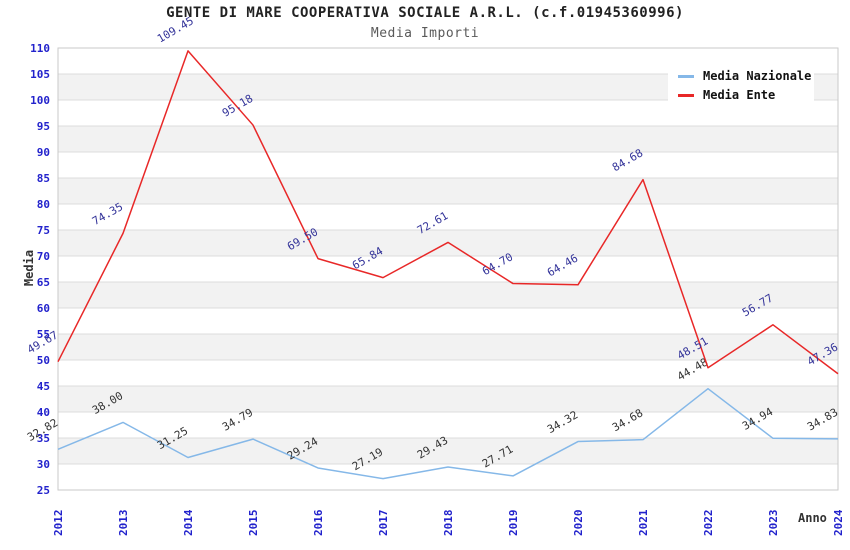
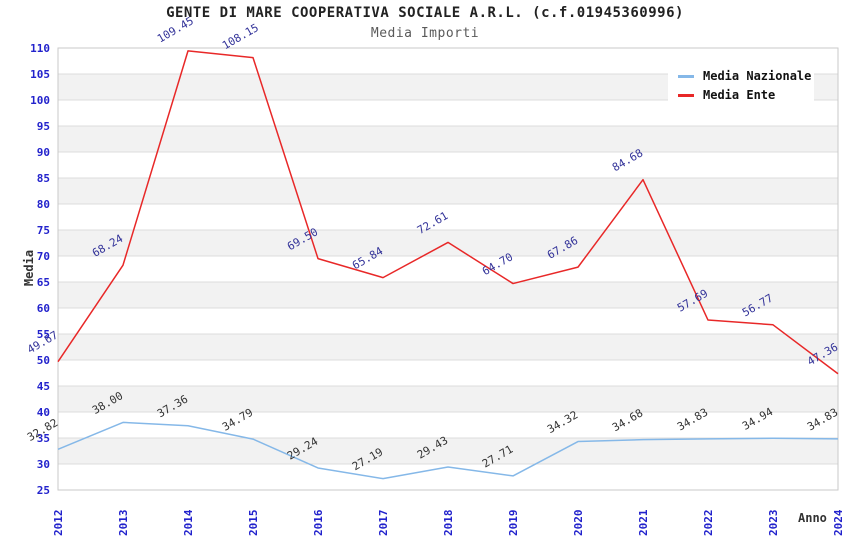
Media Ente/2013: 74.35 -> 68.24
Media Nazionale/2014: 31.25 -> 37.36
Media Ente/2015: 95.18 -> 108.15
Media Ente/2020: 64.46 -> 67.86
Media Nazionale/2022: 44.48 -> 34.83
Media Ente/2022: 48.51 -> 57.69
